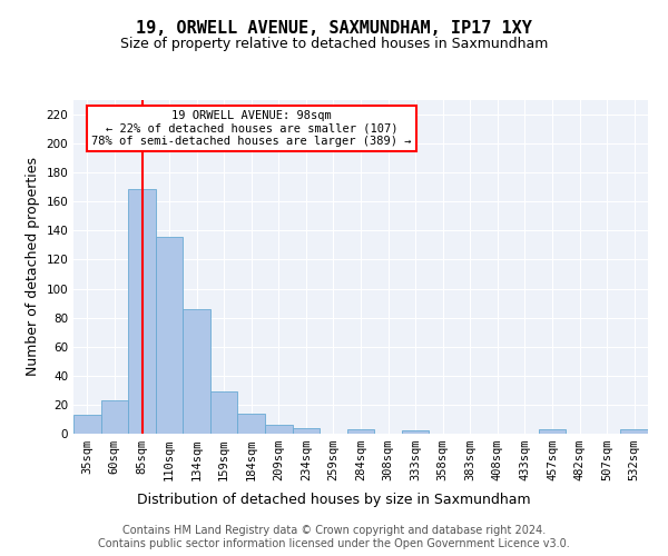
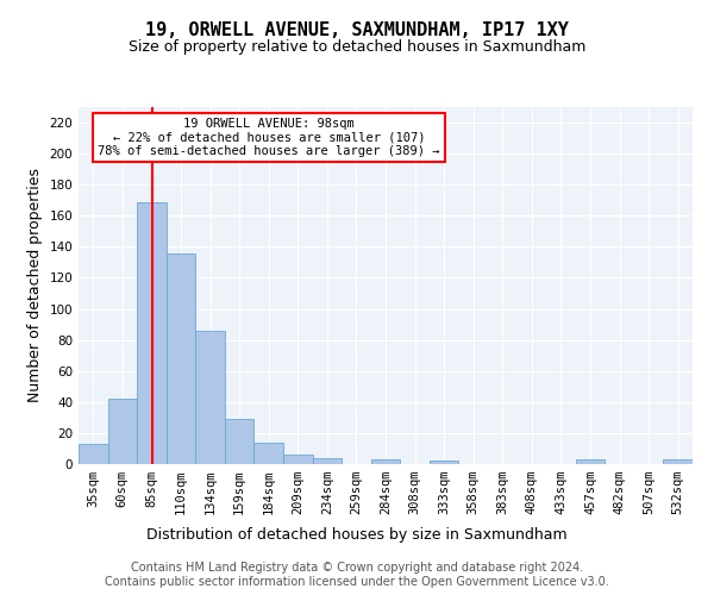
60sqm: 23 -> 42
